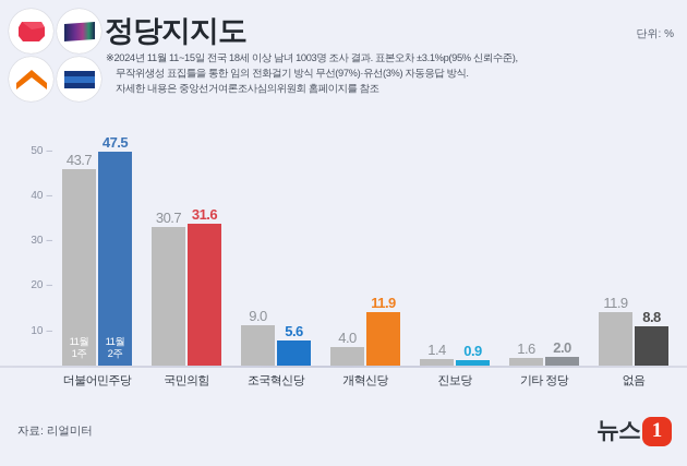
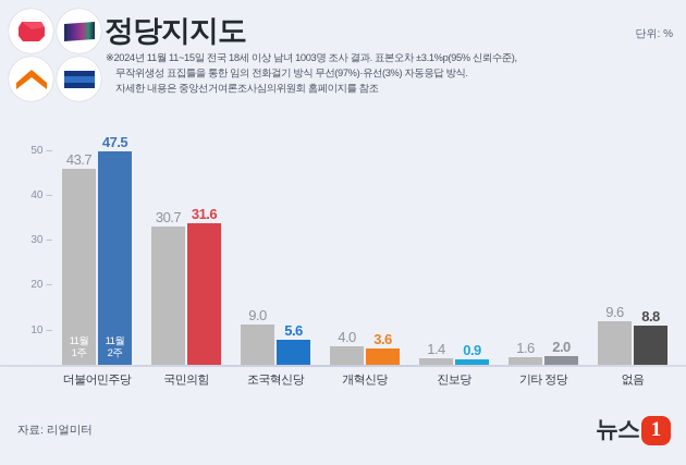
11월 2주/개혁신당: 11.9 -> 3.6
11월 1주/없음: 11.9 -> 9.6
